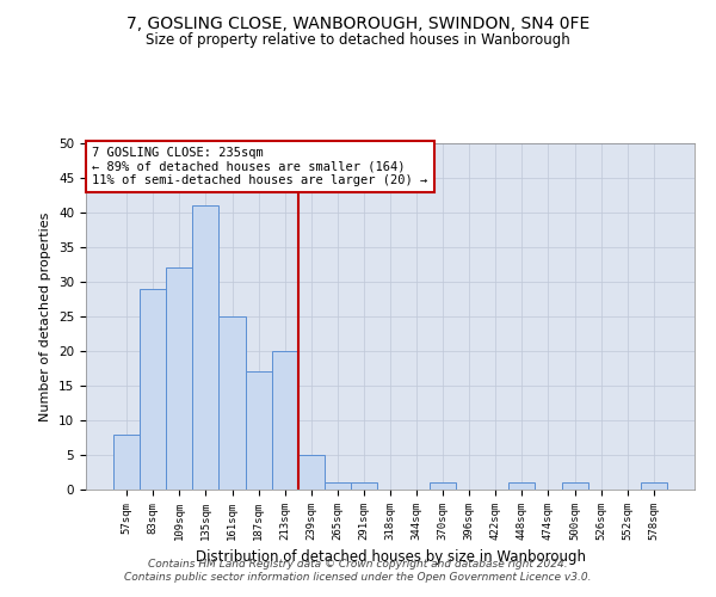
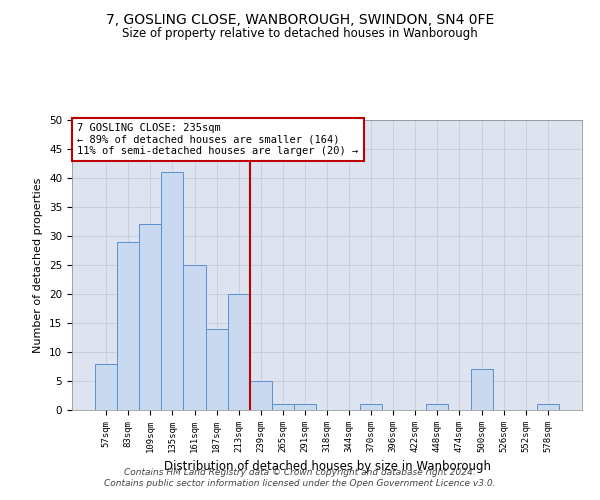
187sqm: 17 -> 14
500sqm: 1 -> 7
